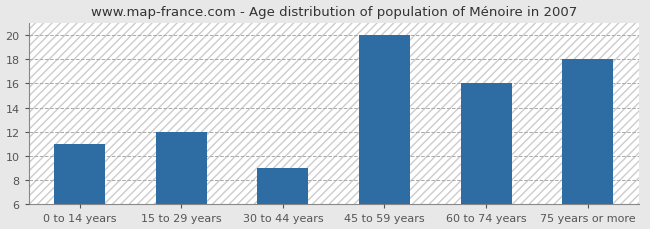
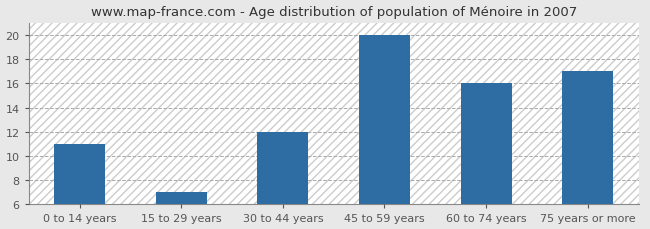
15 to 29 years: 12 -> 7
30 to 44 years: 9 -> 12
75 years or more: 18 -> 17
